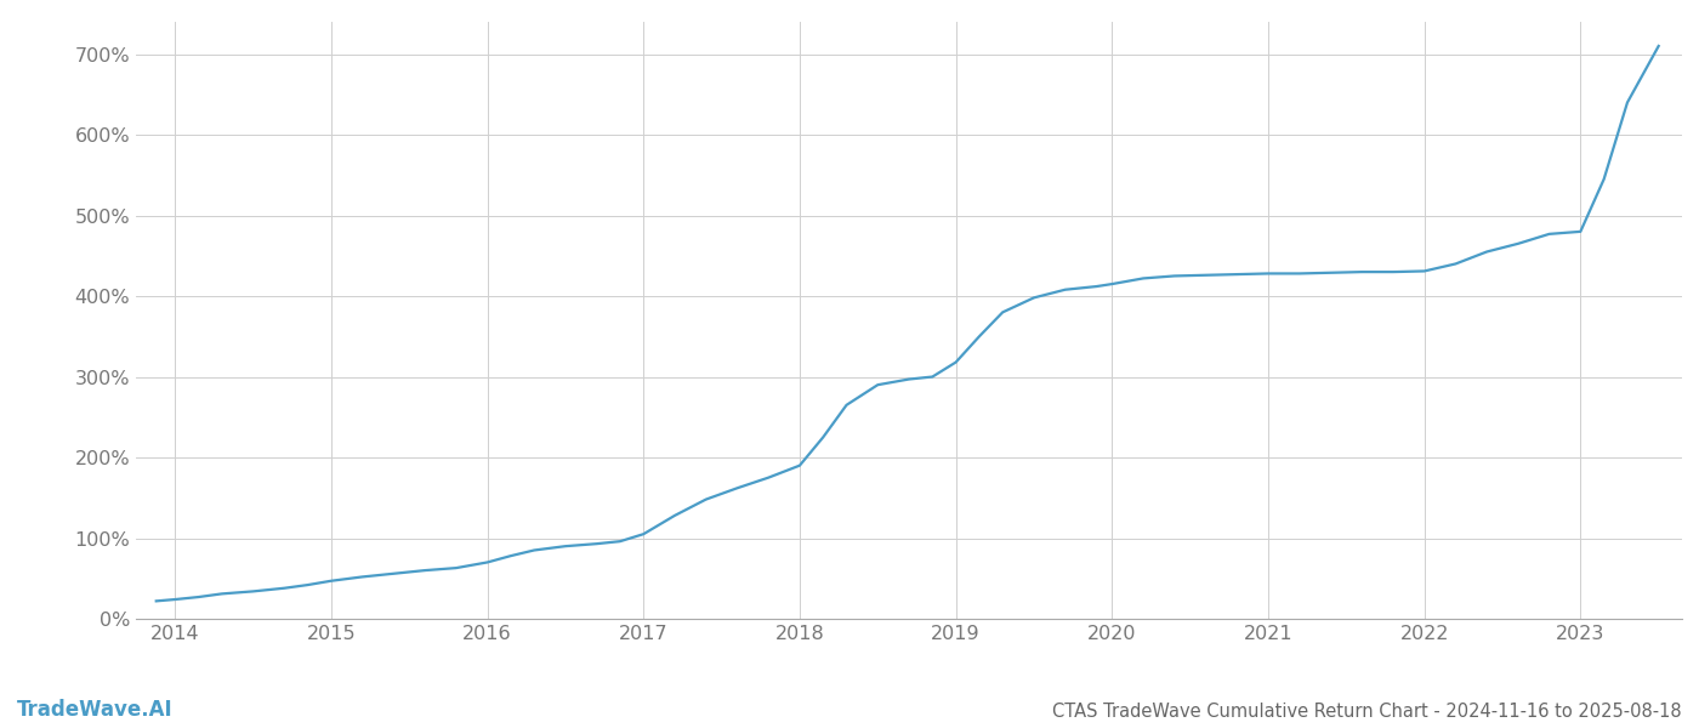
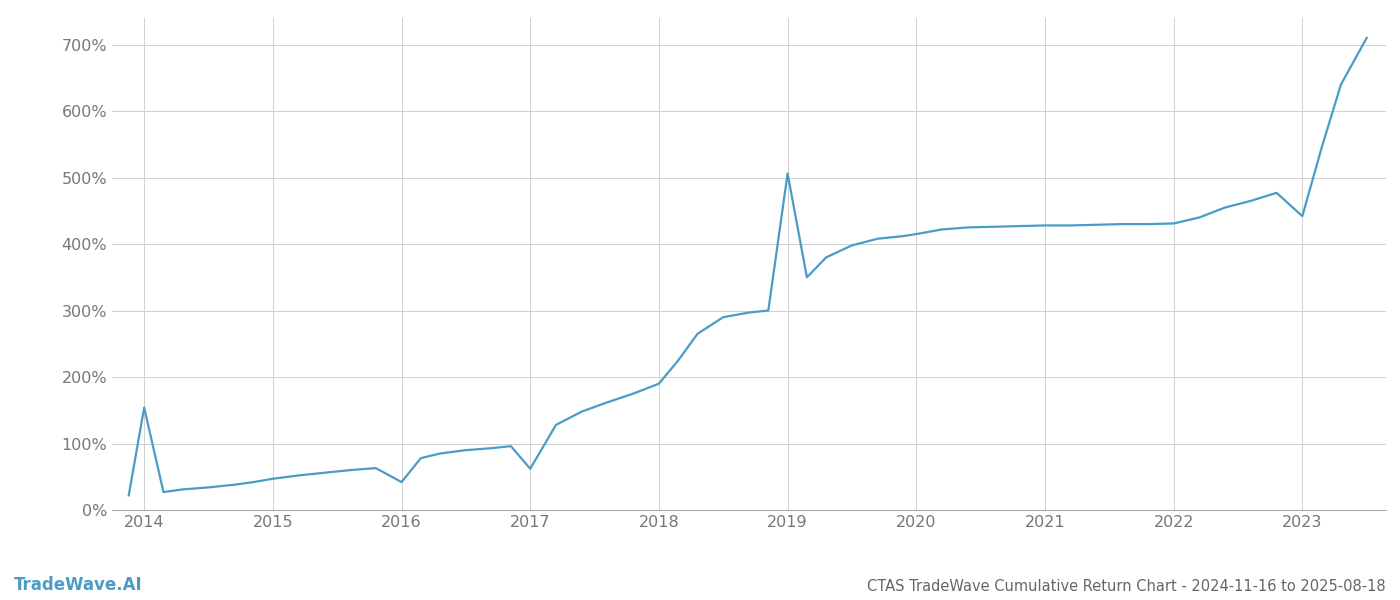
2014: 24% -> 154%
2016: 70% -> 42%
2017: 105% -> 62%
2019: 318% -> 506%
2023: 480% -> 442%
